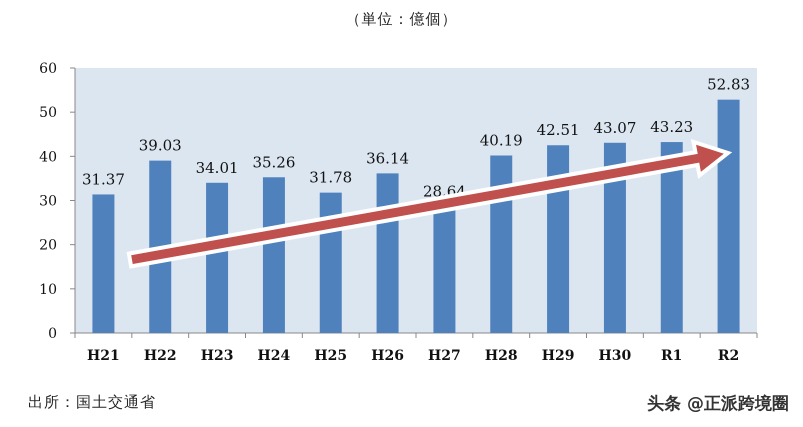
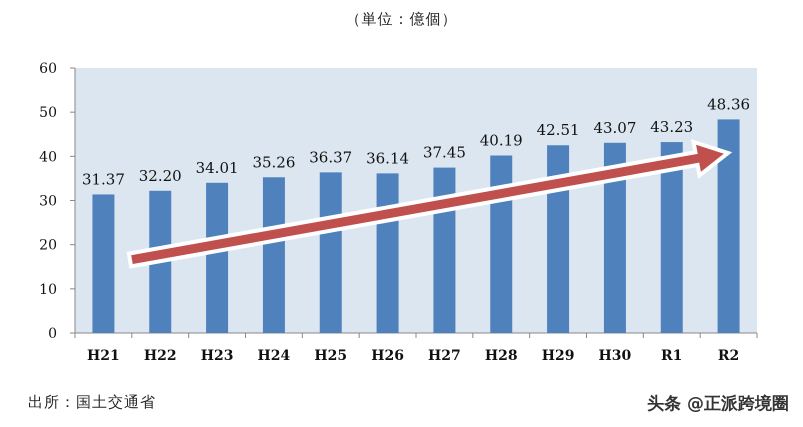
H22: 39.03 -> 32.20
H25: 31.78 -> 36.37
H27: 28.64 -> 37.45
R2: 52.83 -> 48.36
